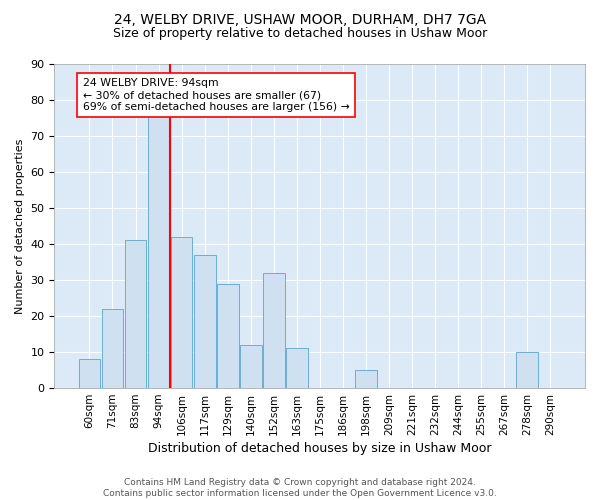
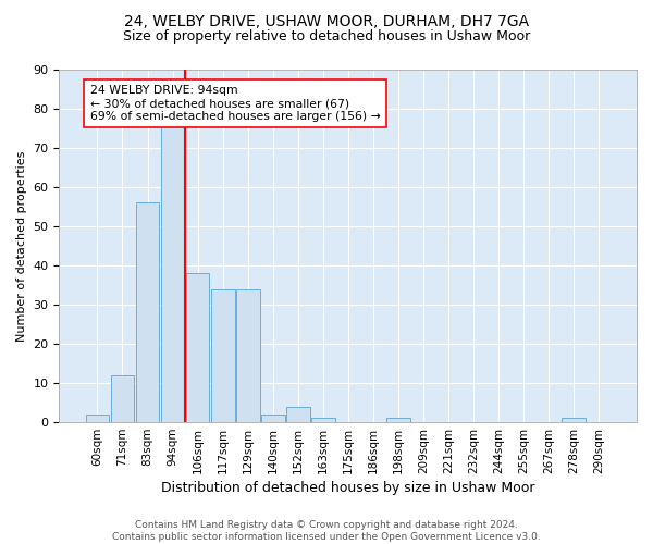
60sqm: 8 -> 2
71sqm: 22 -> 12
83sqm: 41 -> 56
106sqm: 42 -> 38
117sqm: 37 -> 34
129sqm: 29 -> 34
140sqm: 12 -> 2
152sqm: 32 -> 4
163sqm: 11 -> 1
198sqm: 5 -> 1
278sqm: 10 -> 1
